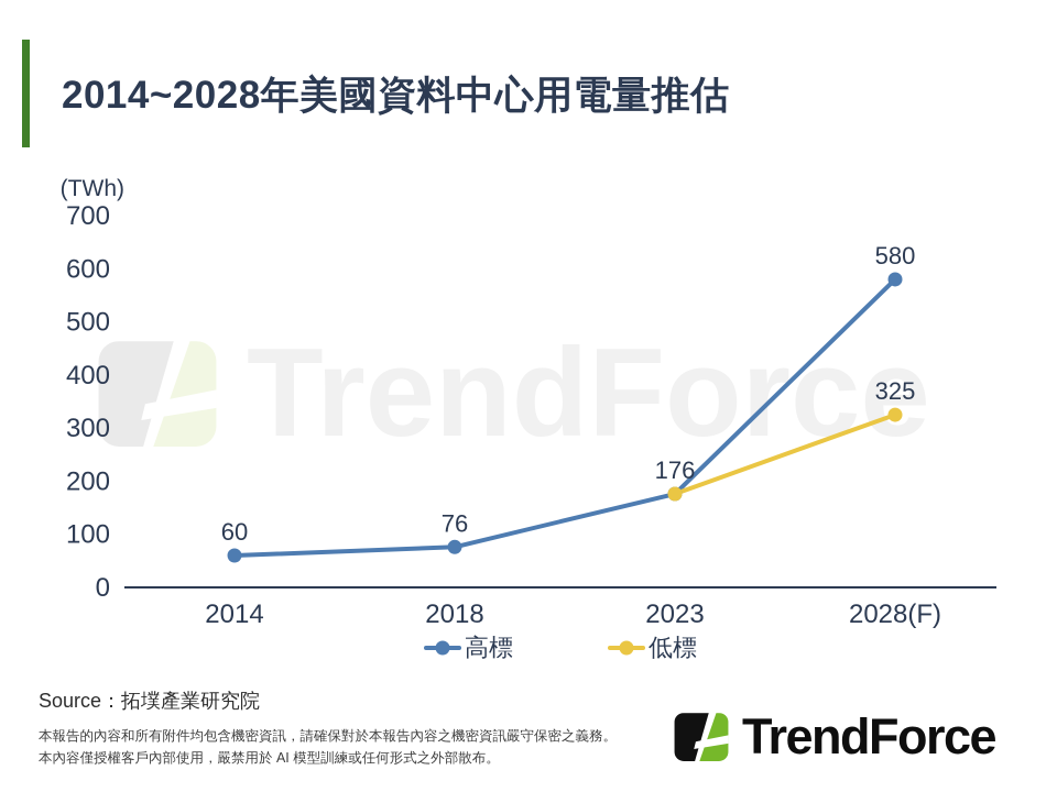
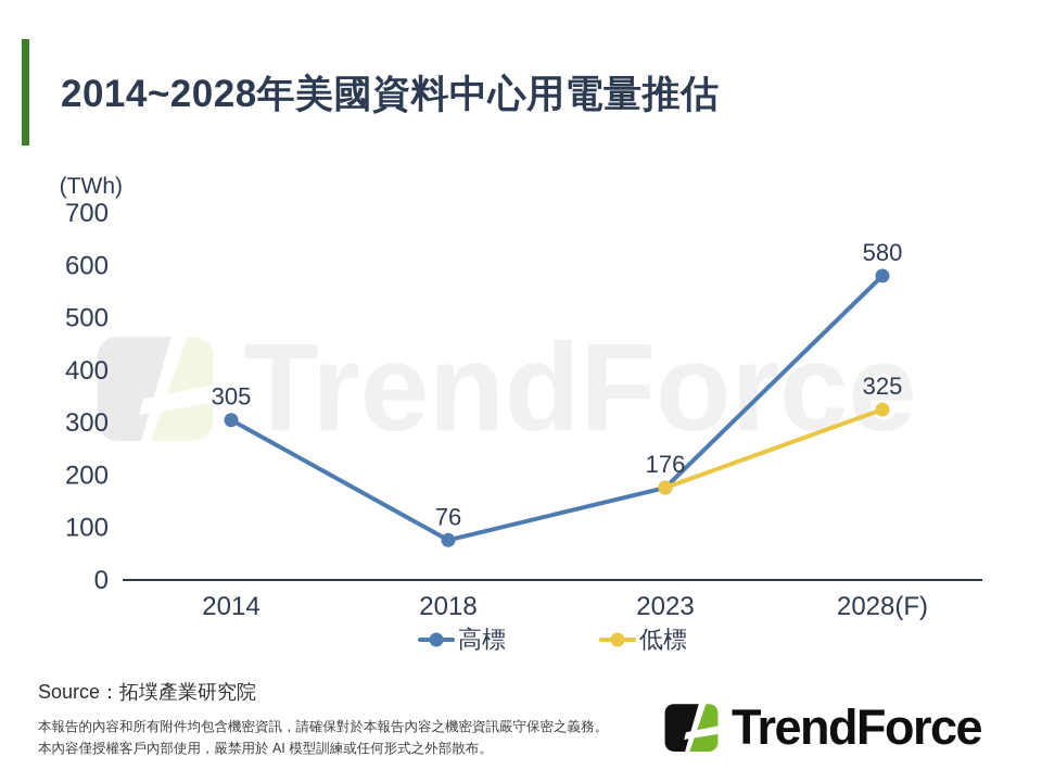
高標/2014: 60 -> 305
